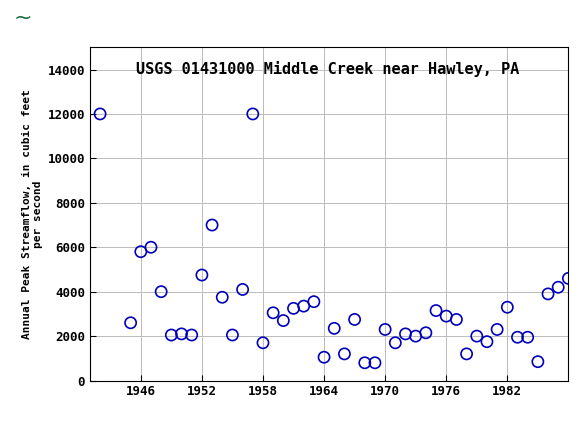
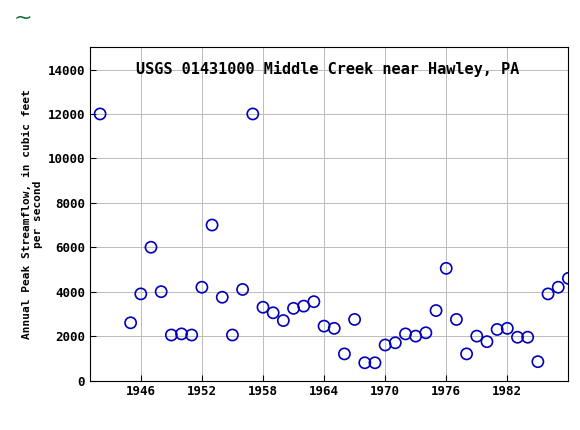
1946: 5800 -> 3900
1952: 4750 -> 4200
1958: 1700 -> 3300
1964: 1050 -> 2450
1970: 2300 -> 1600
1976: 2900 -> 5050
1982: 3300 -> 2350
